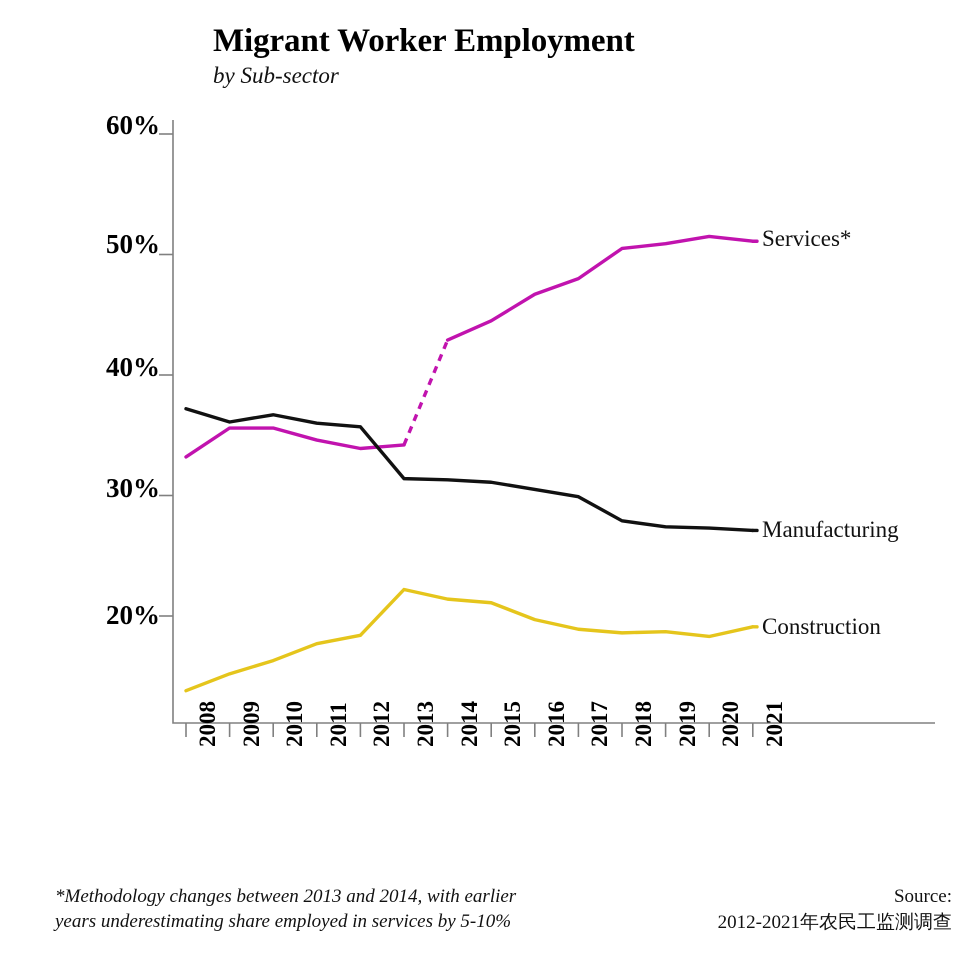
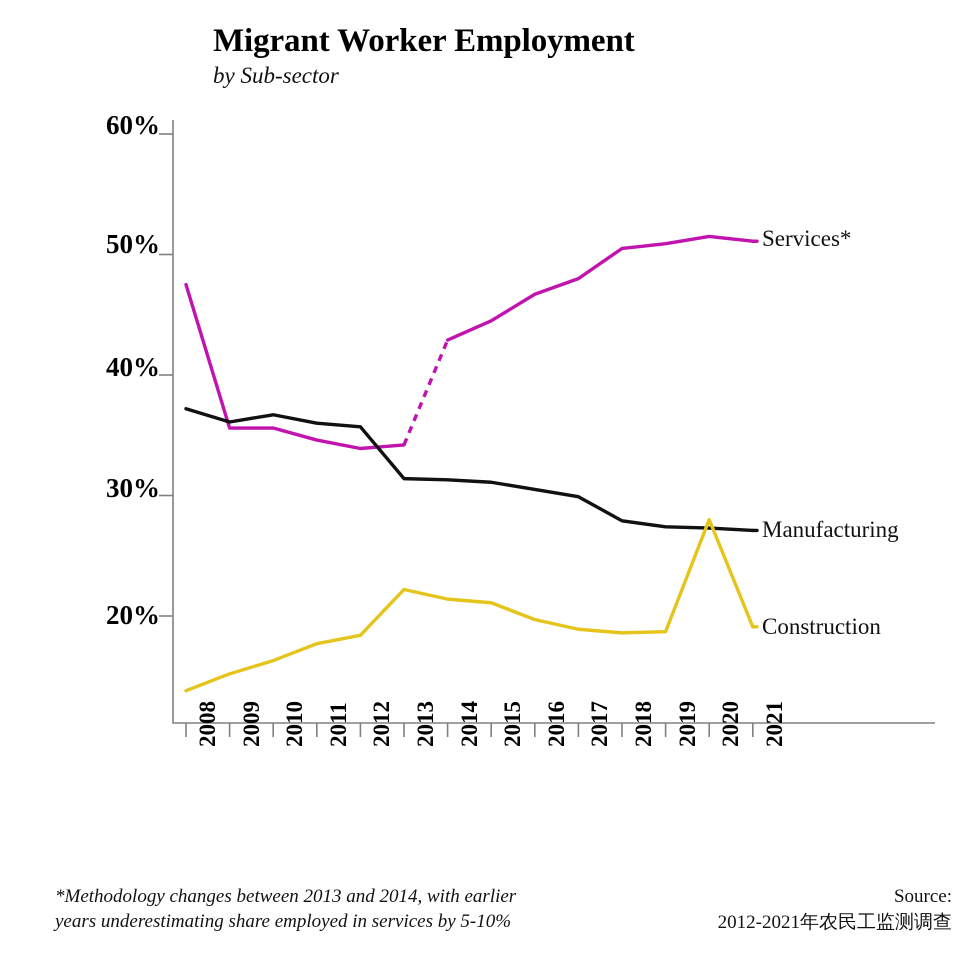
Services*/2008: 33.2% -> 47.5%
Construction/2020: 18.3% -> 28.0%
